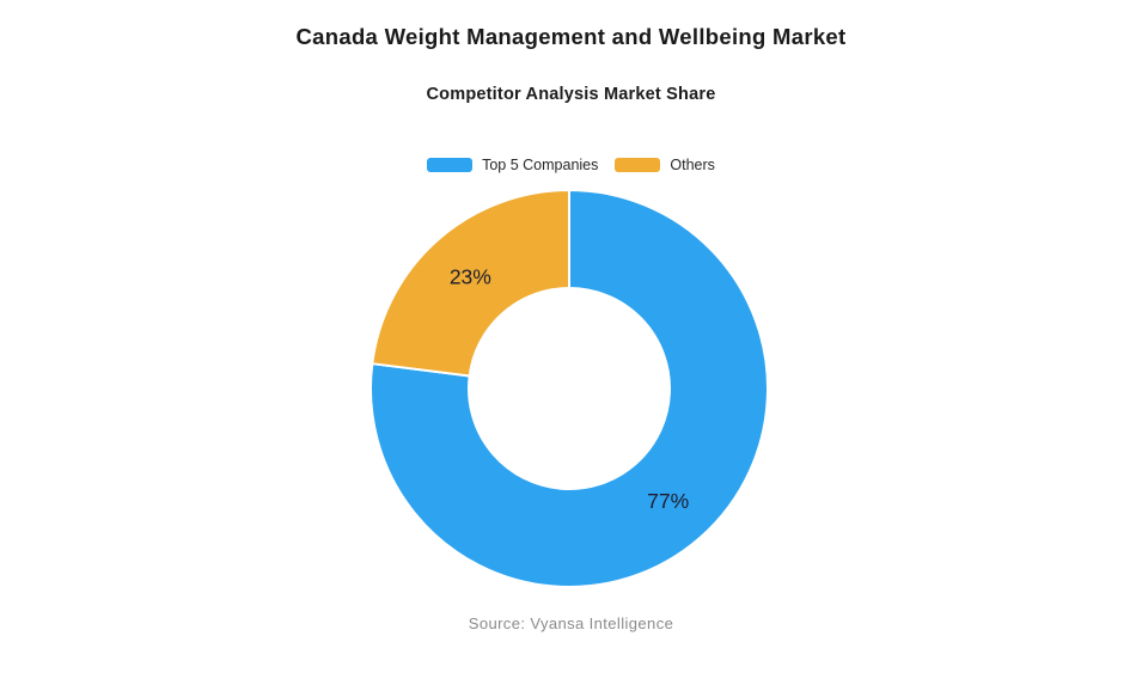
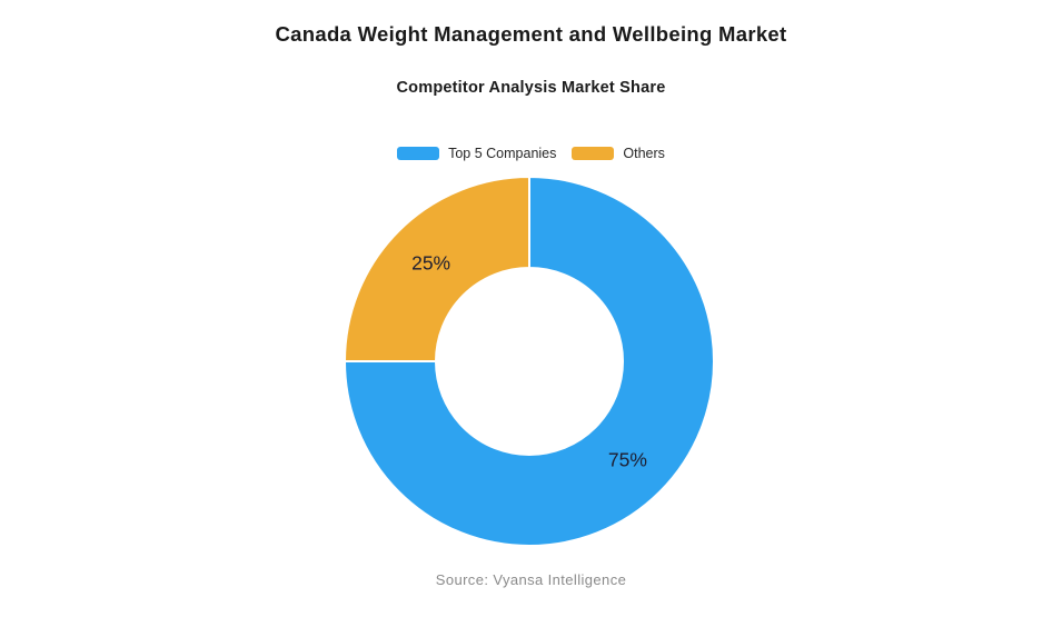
Top 5 Companies: 77% -> 75%
Others: 23% -> 25%
